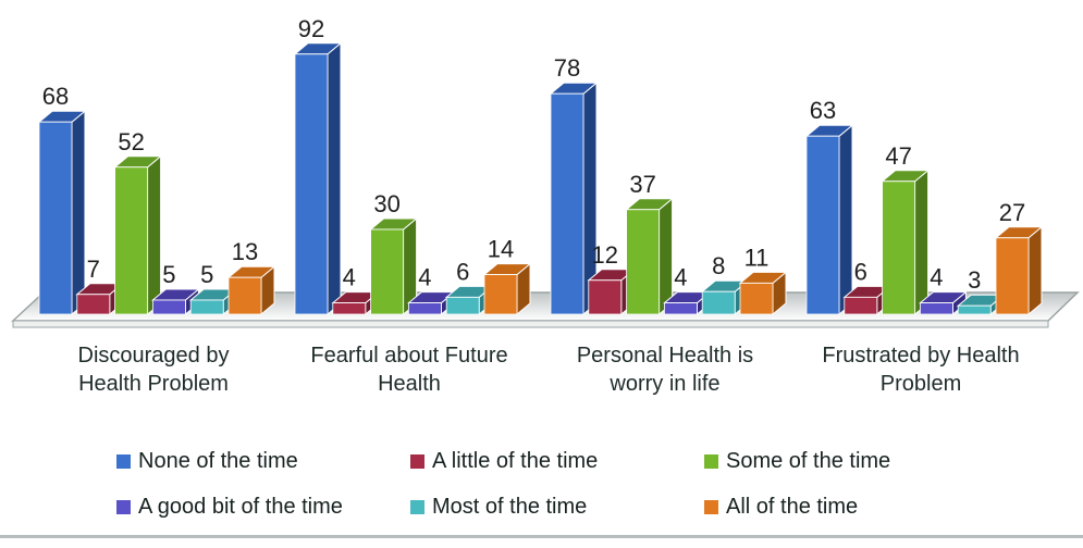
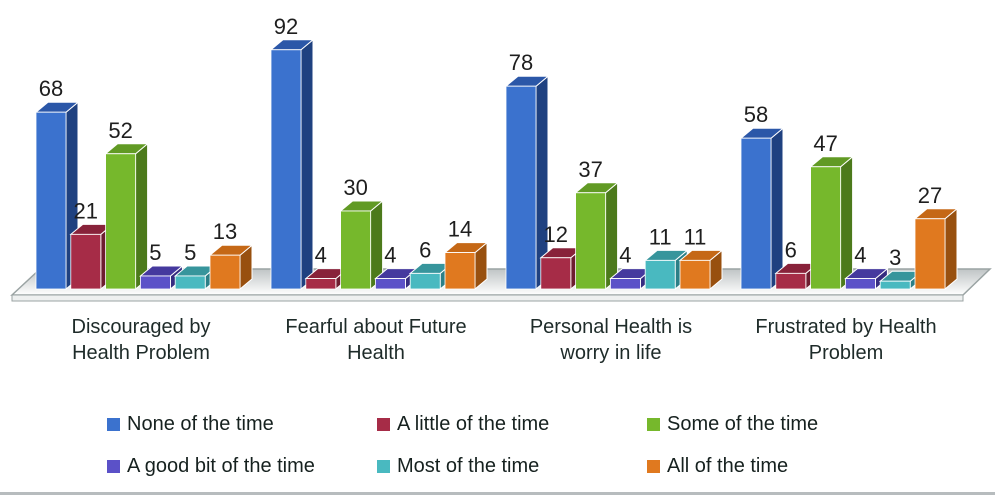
A little of the time/Discouraged by Health Problem: 7 -> 21
Most of the time/Personal Health is worry in life: 8 -> 11
None of the time/Frustrated by Health Problem: 63 -> 58
